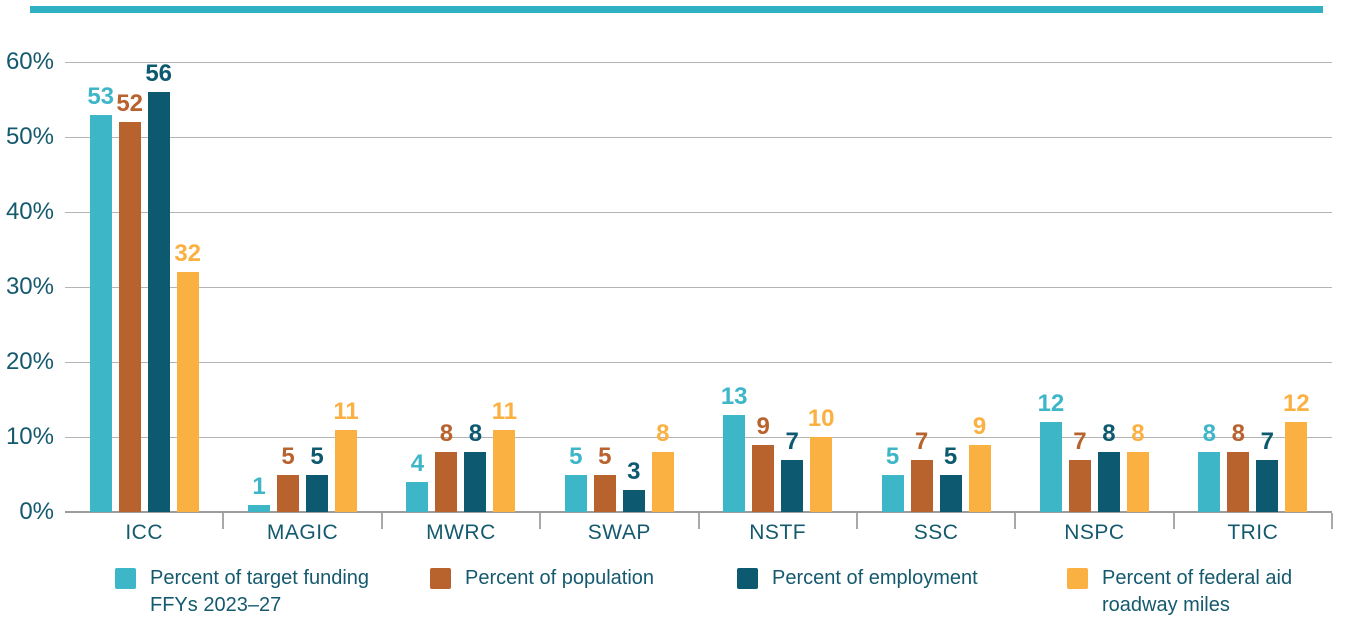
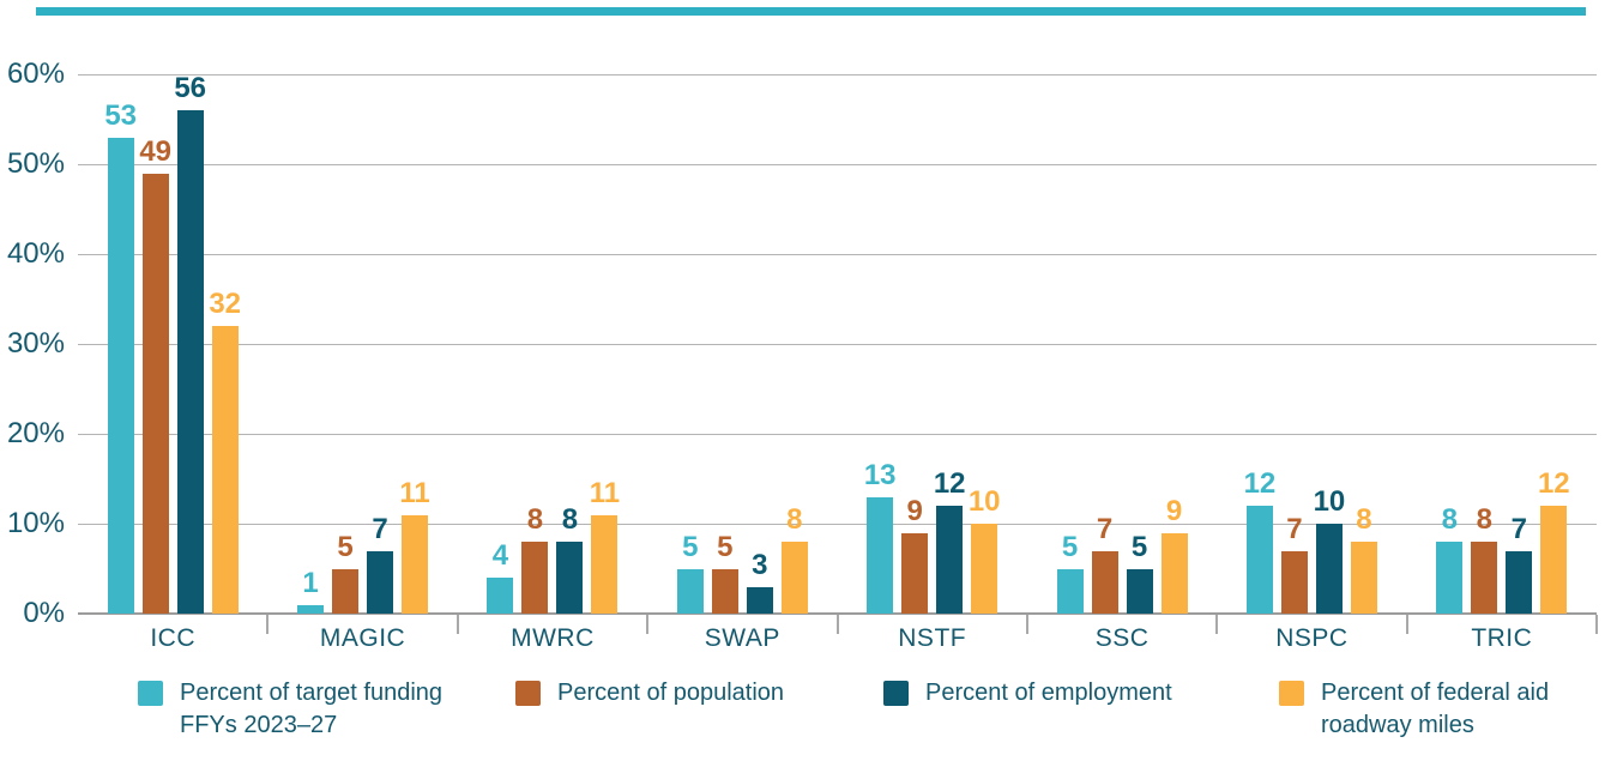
Percent of population/ICC: 52 -> 49
Percent of employment/MAGIC: 5 -> 7
Percent of employment/NSTF: 7 -> 12
Percent of employment/NSPC: 8 -> 10
